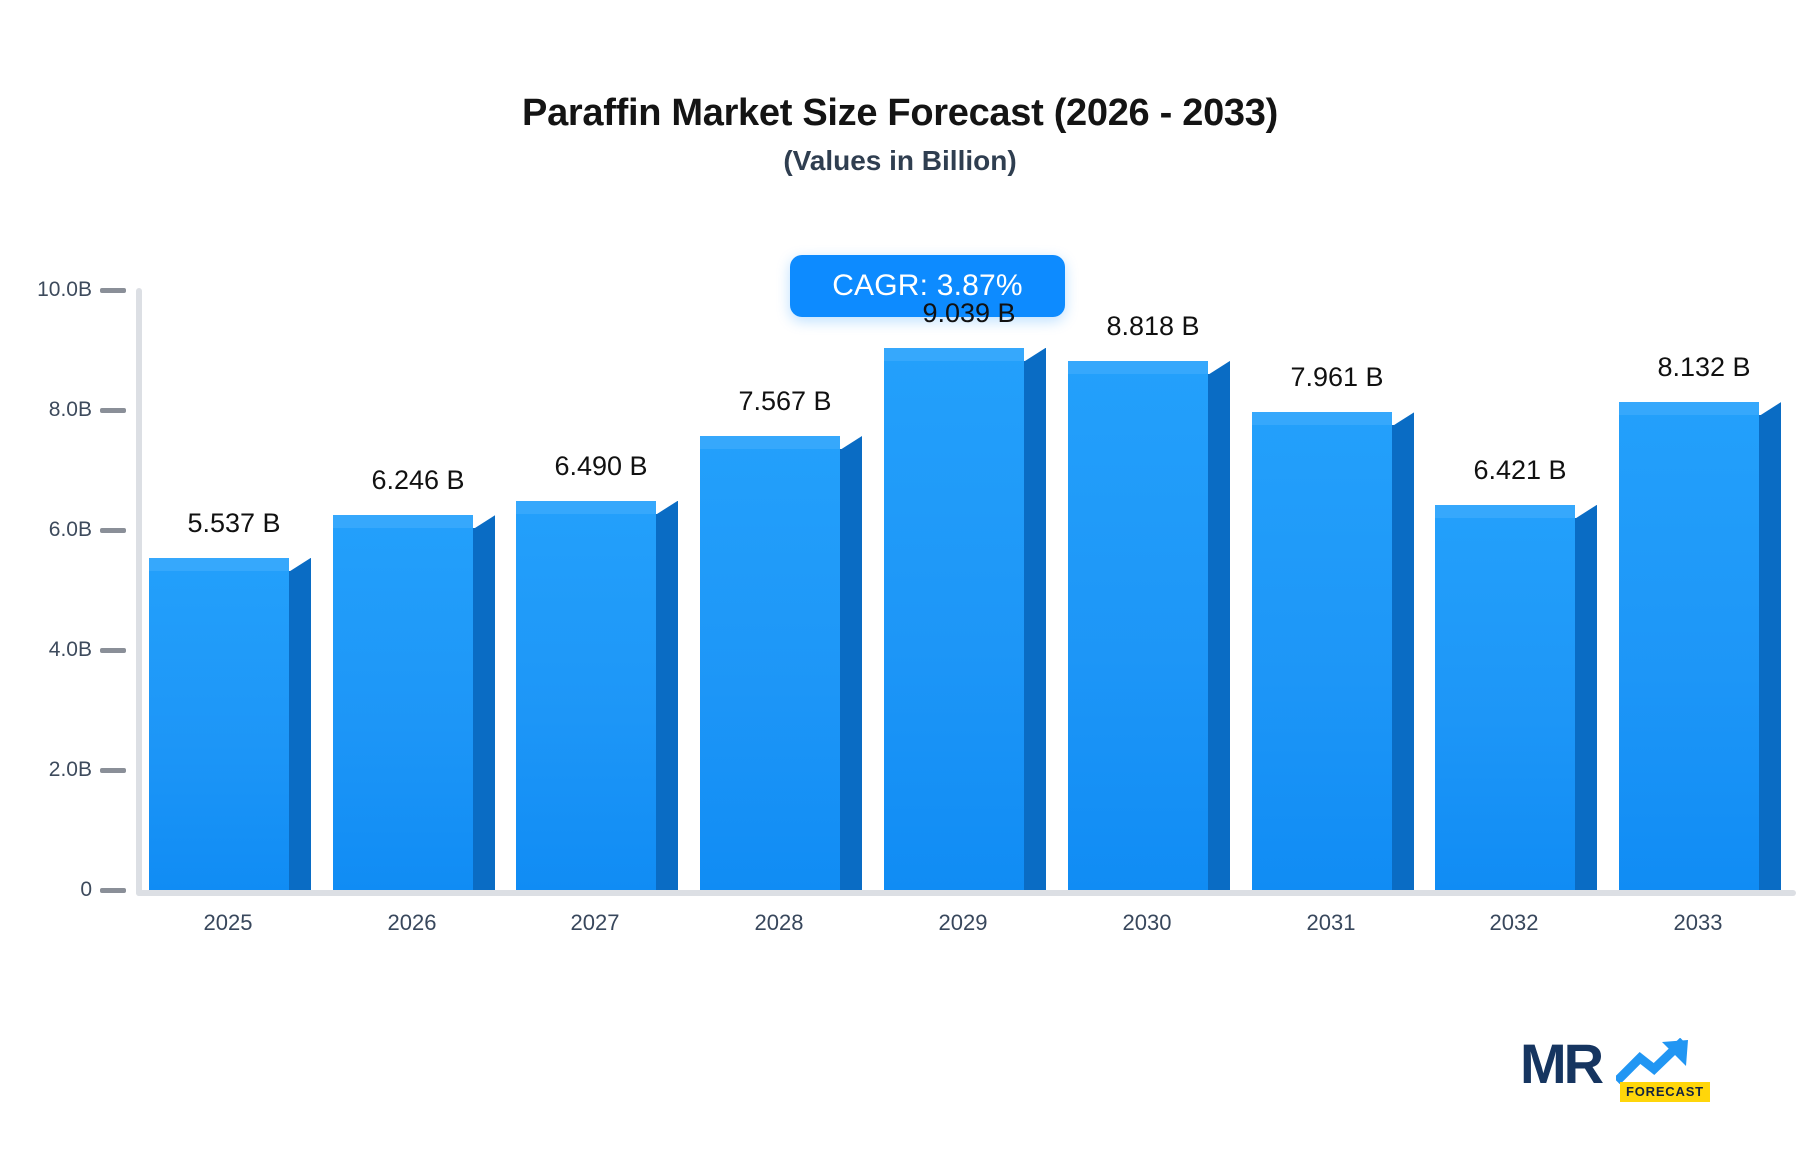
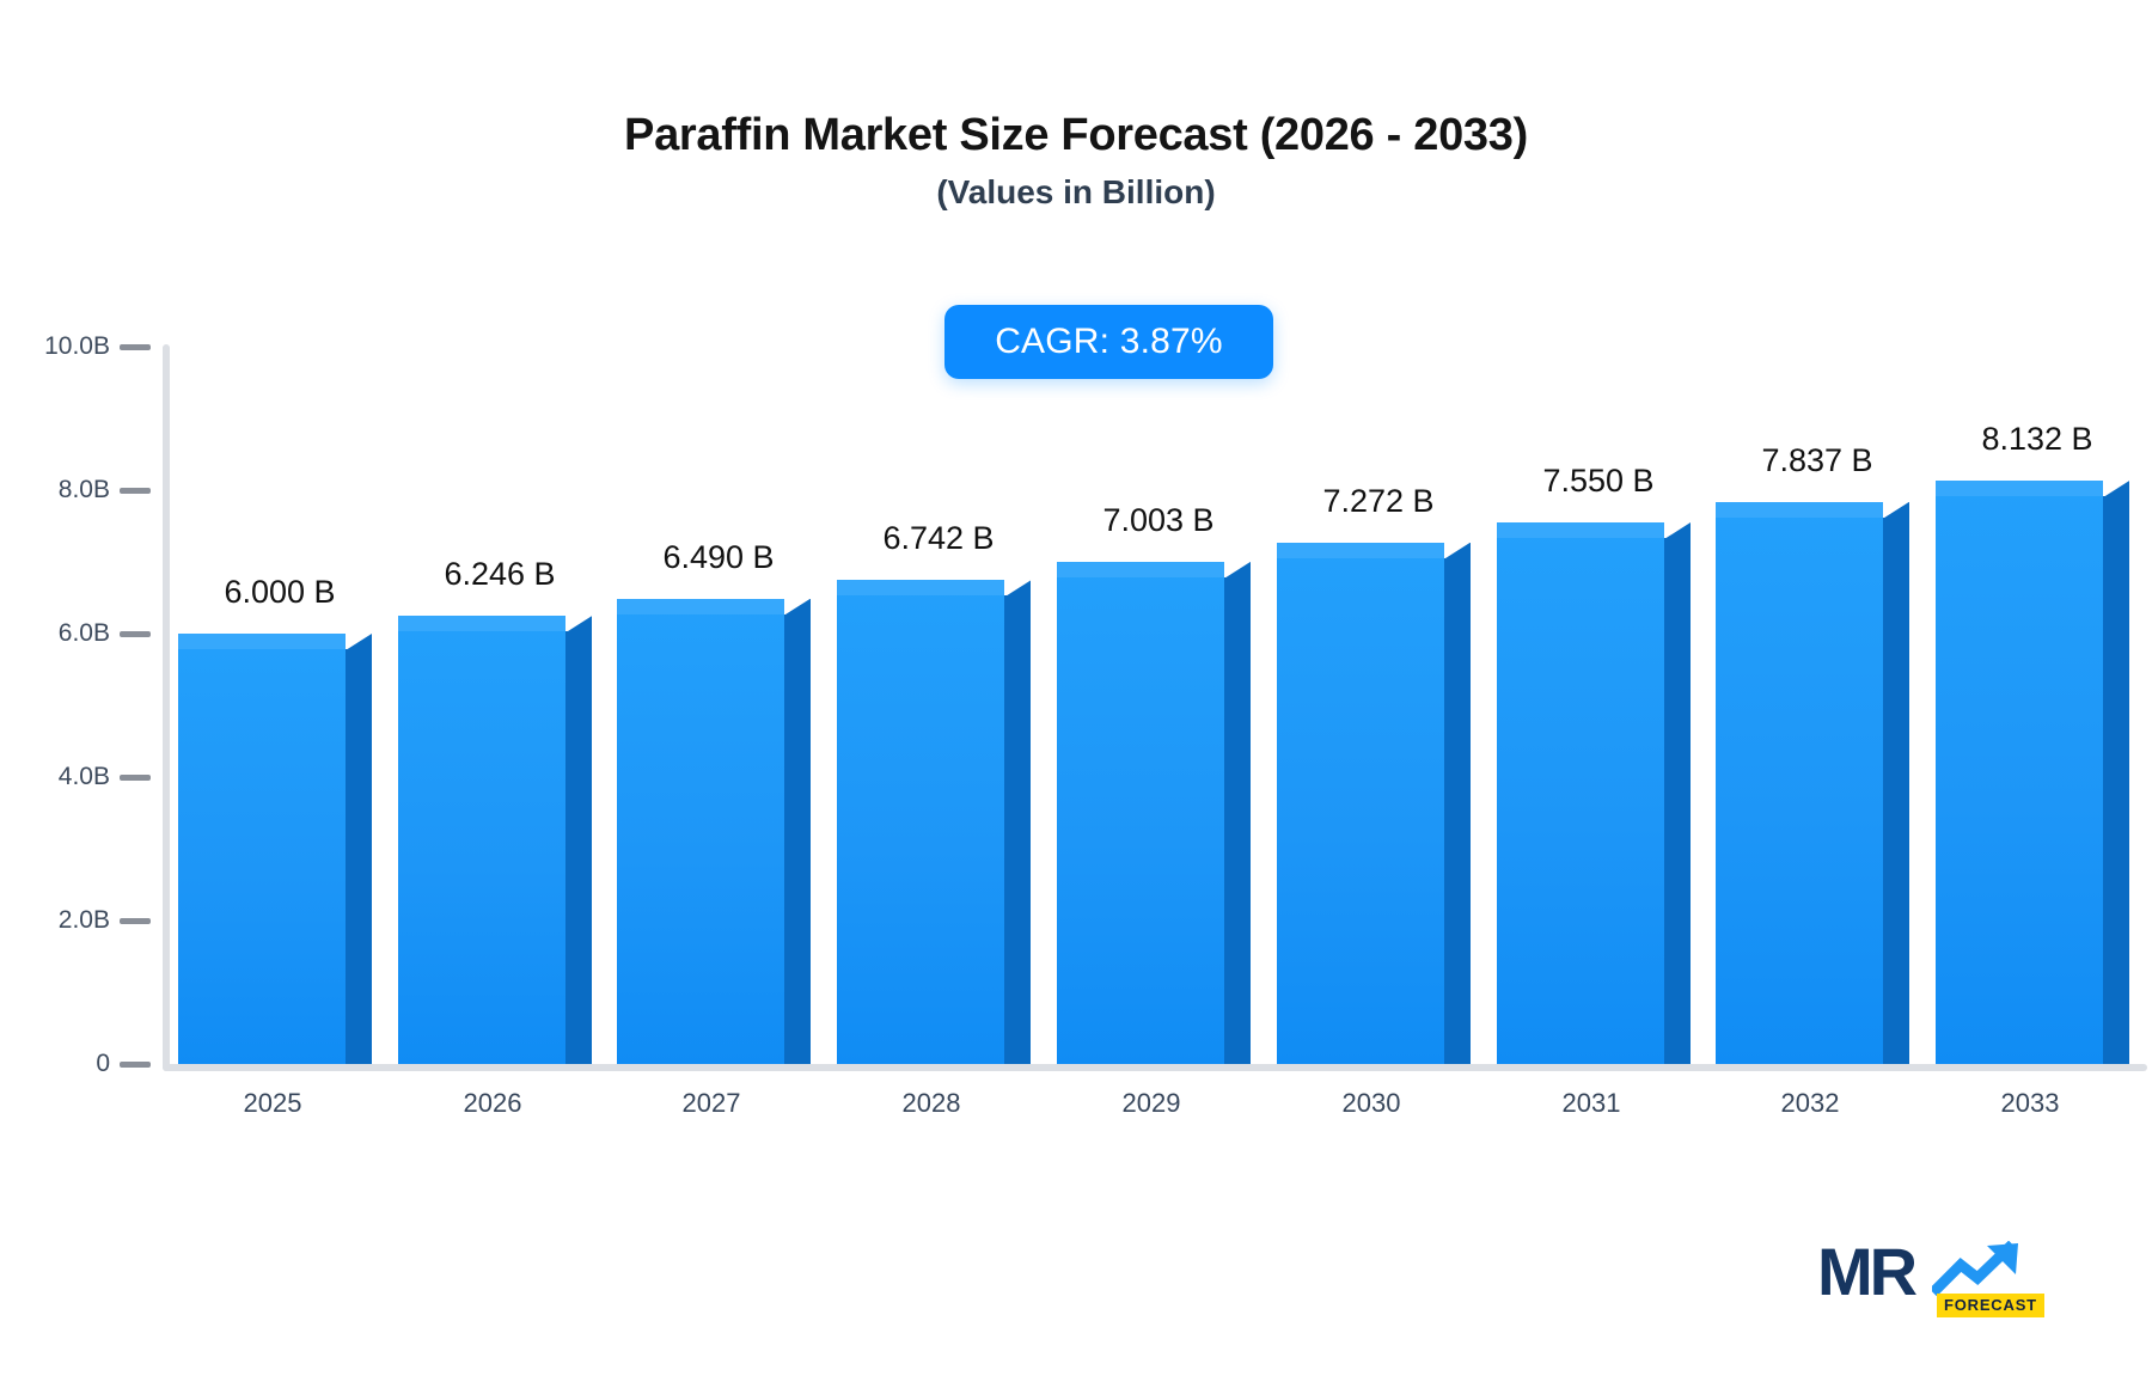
2025: 5.537 -> 6.000
2028: 7.567 -> 6.742
2029: 9.039 -> 7.003
2030: 8.818 -> 7.272
2031: 7.961 -> 7.550
2032: 6.421 -> 7.837
